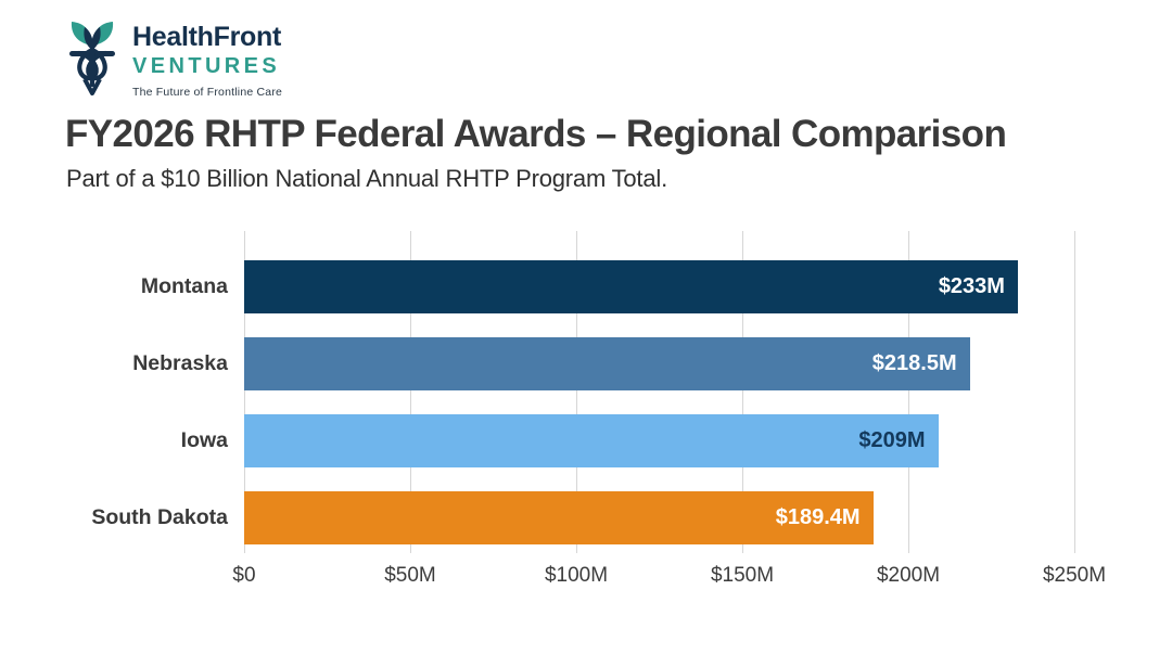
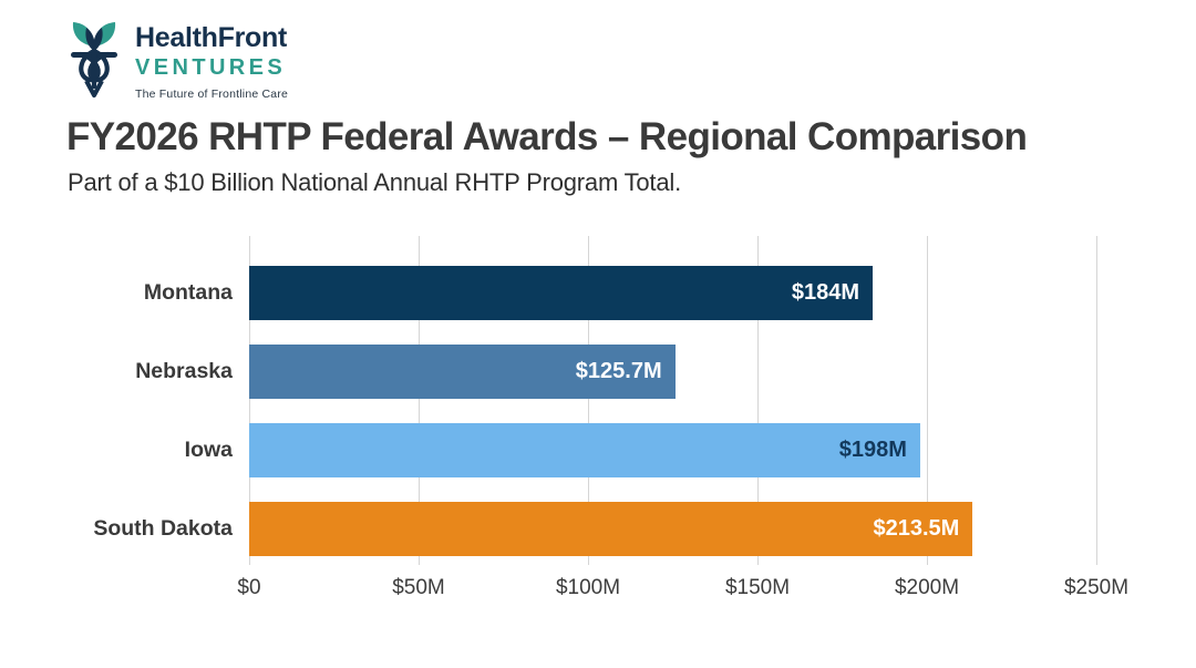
Montana: $233M -> $184M
Nebraska: $218.5M -> $125.7M
Iowa: $209M -> $198M
South Dakota: $189.4M -> $213.5M
